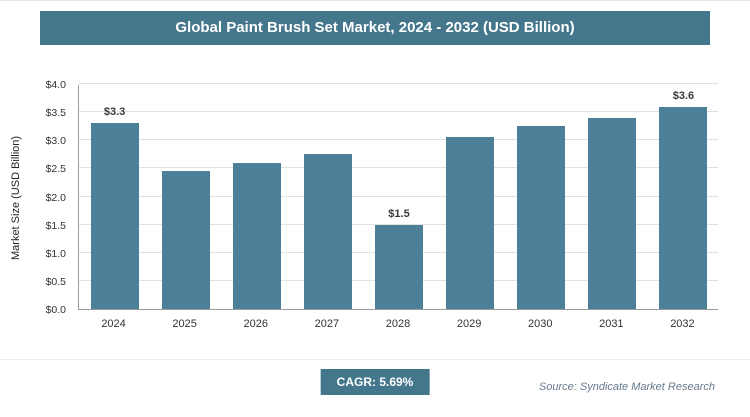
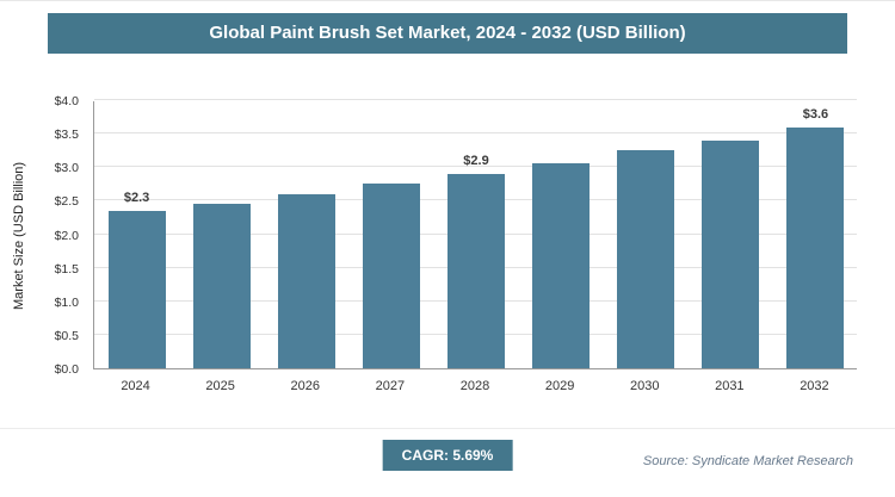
2024: $3.3 -> $2.3
2028: $1.5 -> $2.9
